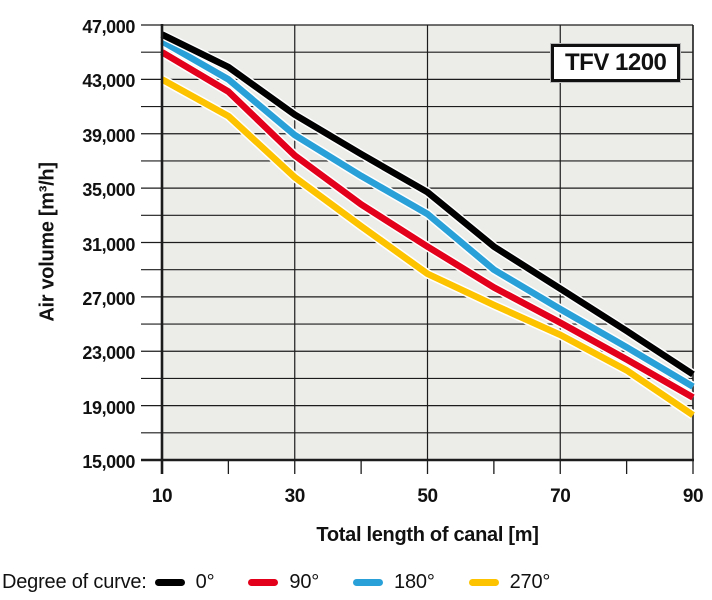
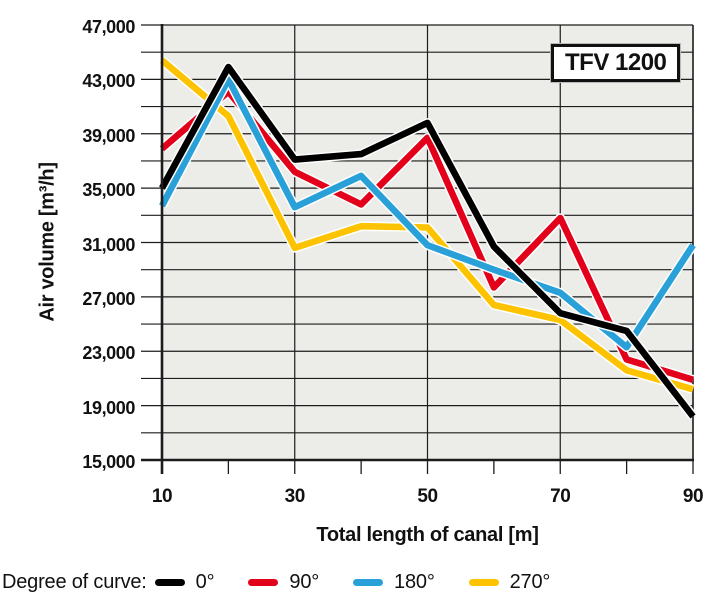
0°/10: 46300 -> 35000
90°/10: 45000 -> 37900
180°/10: 45800 -> 33700
270°/10: 43000 -> 44400
0°/30: 40400 -> 37100
90°/30: 37400 -> 36200
180°/30: 38900 -> 33600
270°/30: 35800 -> 30600
0°/50: 34700 -> 39800
90°/50: 30700 -> 38700
180°/50: 33100 -> 30800
270°/50: 28700 -> 32100
0°/70: 27600 -> 25800
90°/70: 25100 -> 32800
180°/70: 26100 -> 27300
270°/70: 24200 -> 25300
0°/90: 21300 -> 18200
90°/90: 19600 -> 20900
180°/90: 20400 -> 30800
270°/90: 18300 -> 20200
